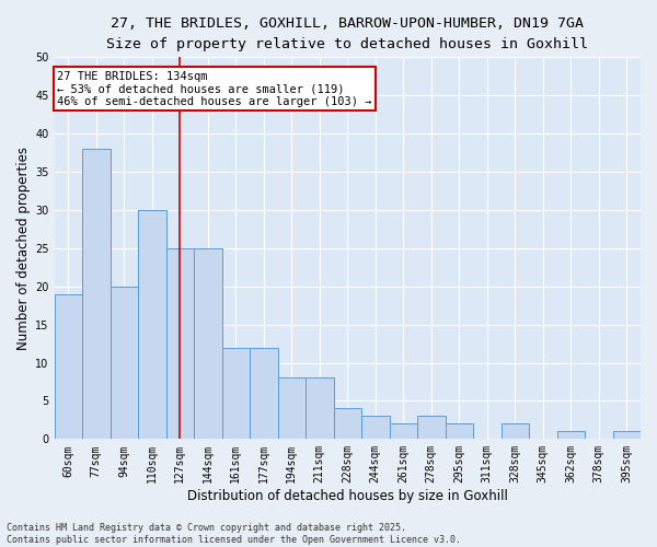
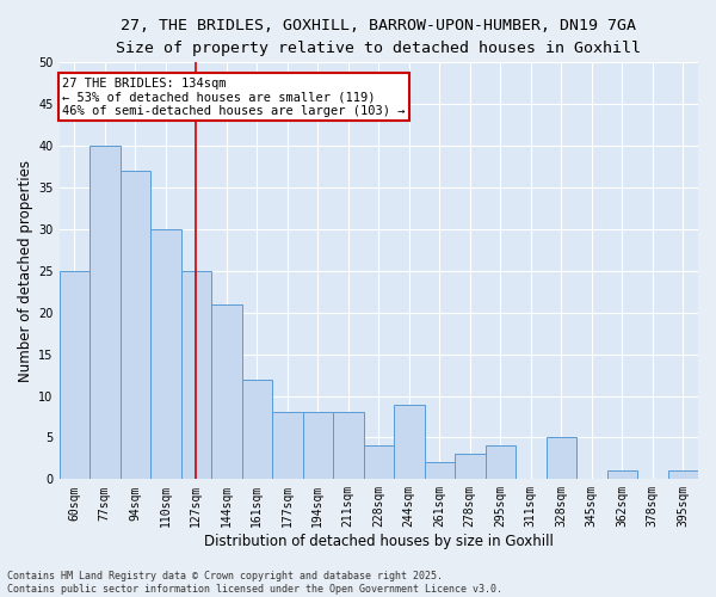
60sqm: 19 -> 25
77sqm: 38 -> 40
94sqm: 20 -> 37
144sqm: 25 -> 21
177sqm: 12 -> 8
244sqm: 3 -> 9
295sqm: 2 -> 4
328sqm: 2 -> 5
